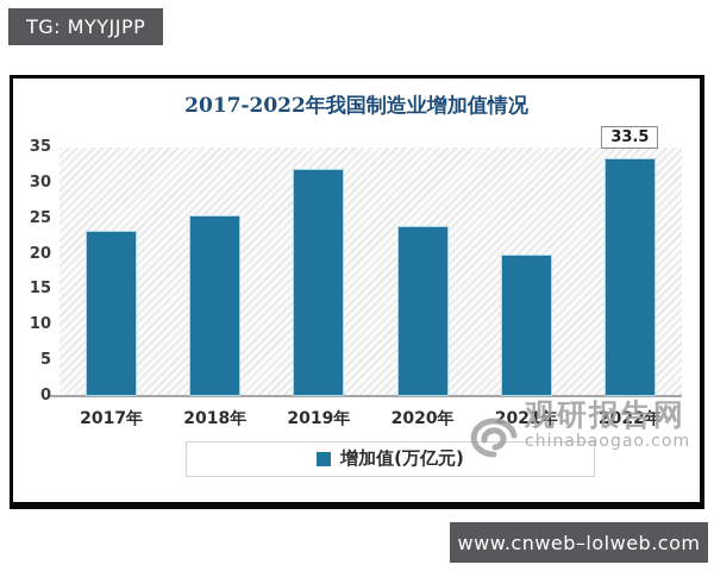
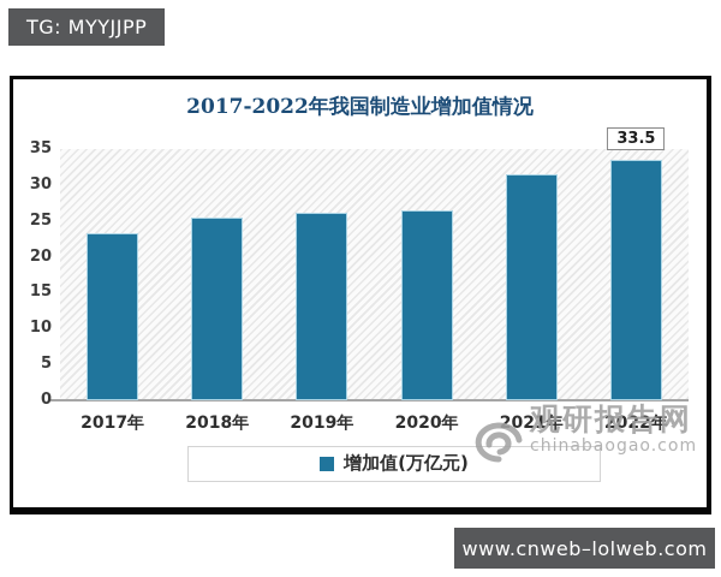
2019年: 32 -> 26
2020年: 24 -> 26
2021年: 20 -> 31
